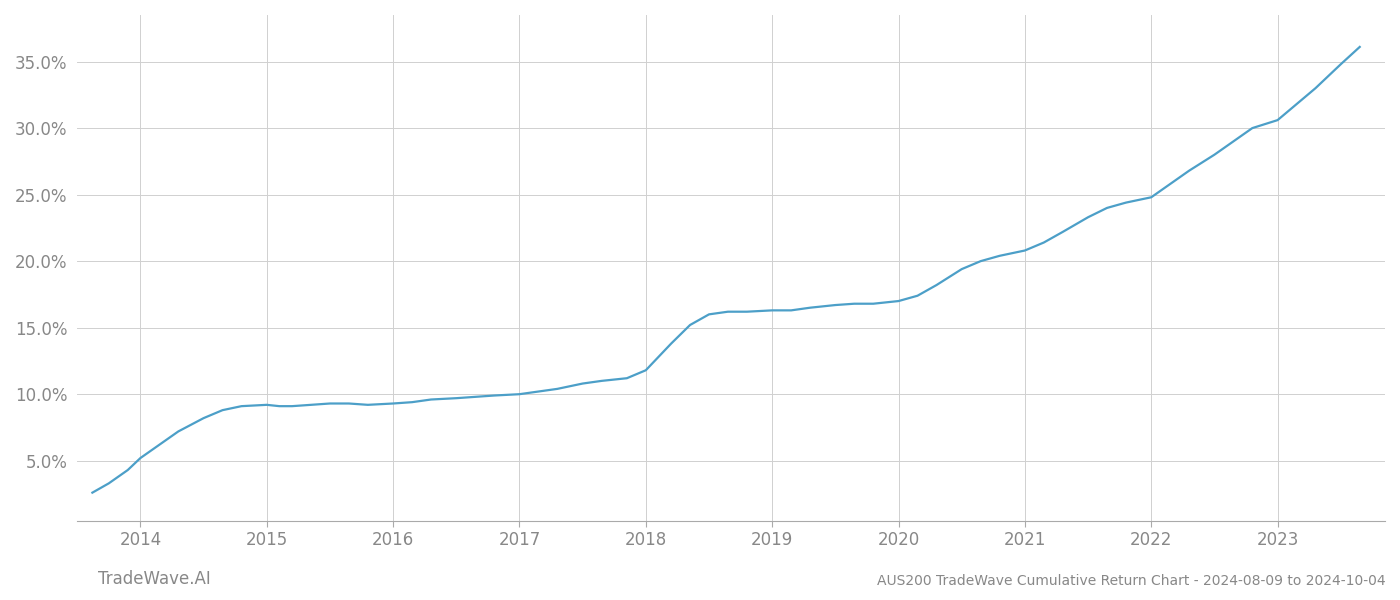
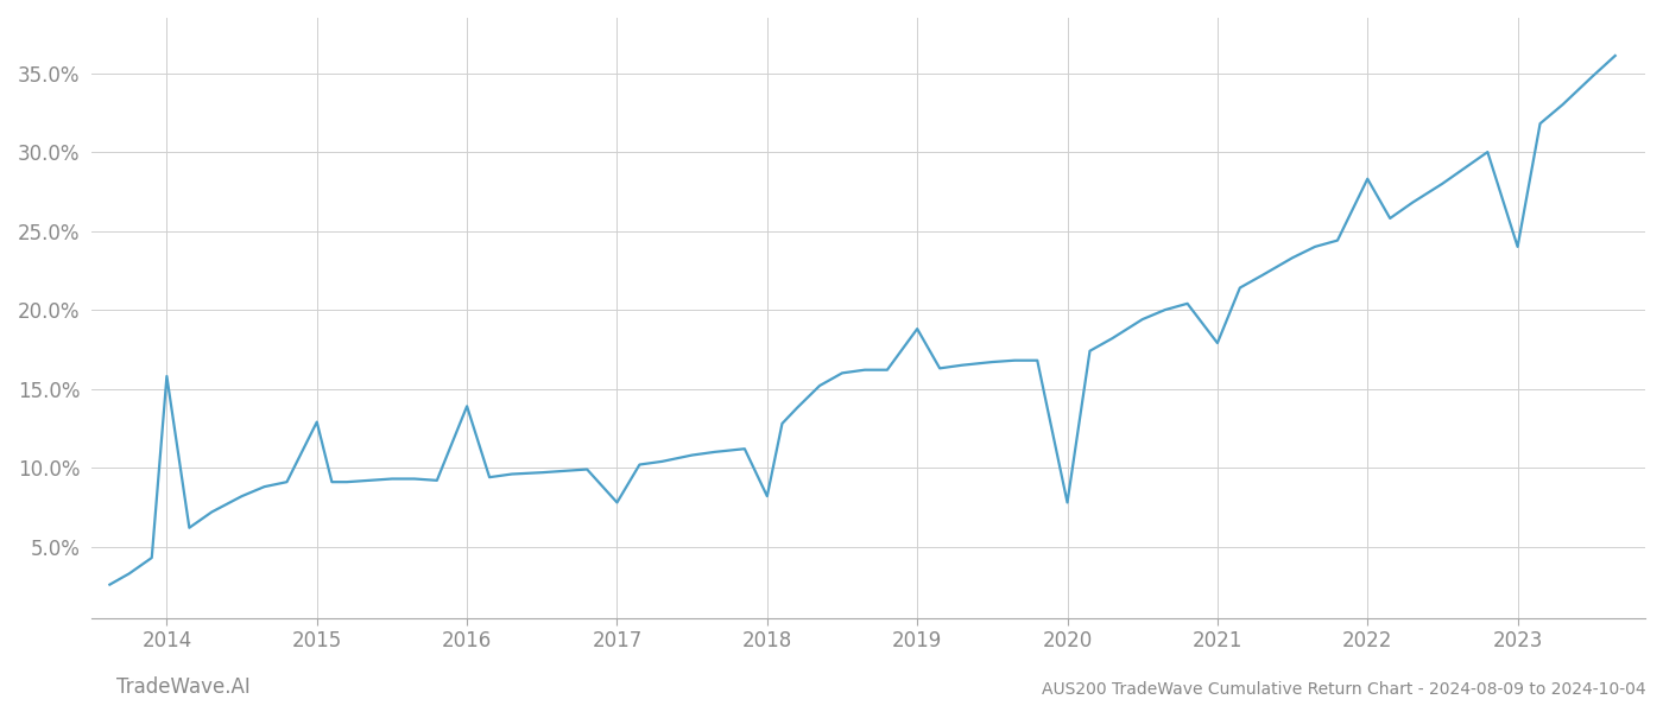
2014: 5.2% -> 15.8%
2015: 9.2% -> 12.9%
2016: 9.3% -> 13.9%
2017: 10.0% -> 7.8%
2018: 11.8% -> 8.2%
2019: 16.3% -> 18.8%
2020: 17.0% -> 7.8%
2021: 20.8% -> 17.9%
2022: 24.8% -> 28.3%
2023: 30.6% -> 24.0%
